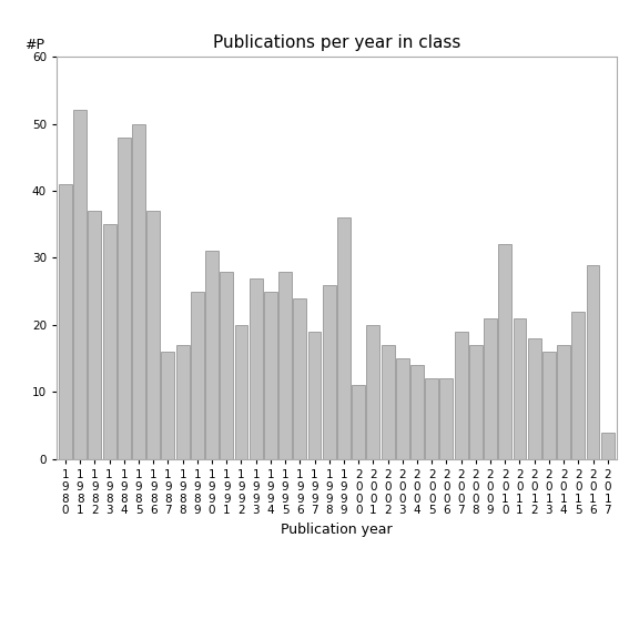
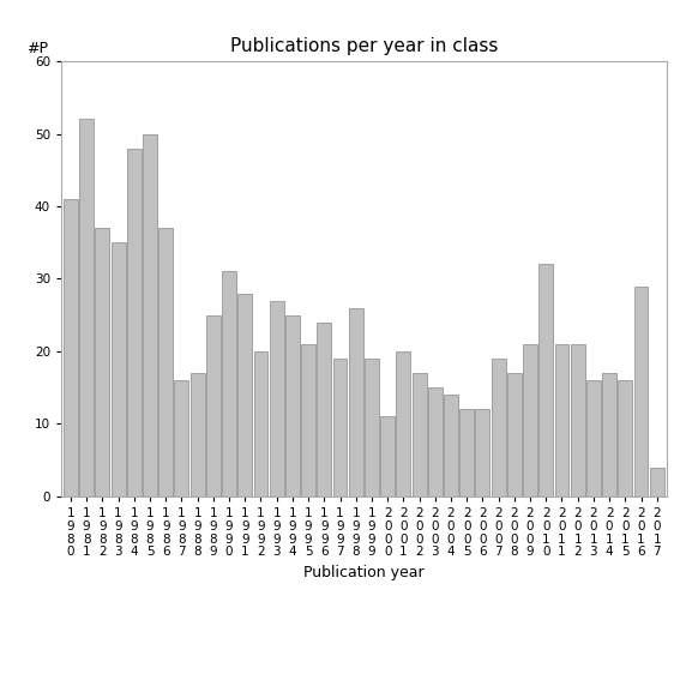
1 9 9 5: 28 -> 21
1 9 9 9: 36 -> 19
2 0 1 2: 18 -> 21
2 0 1 5: 22 -> 16
